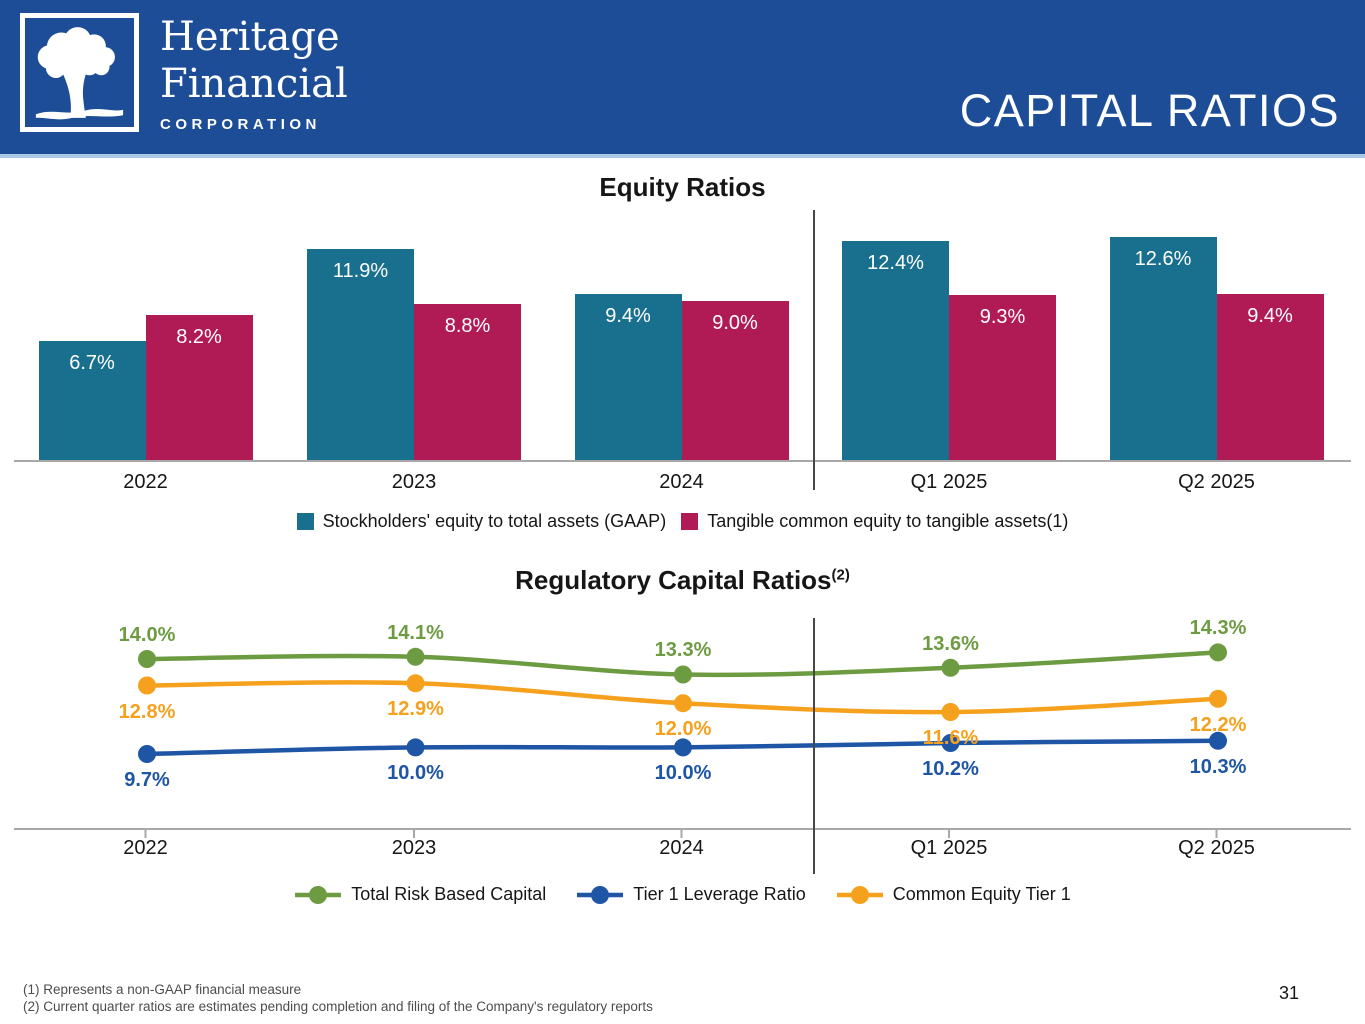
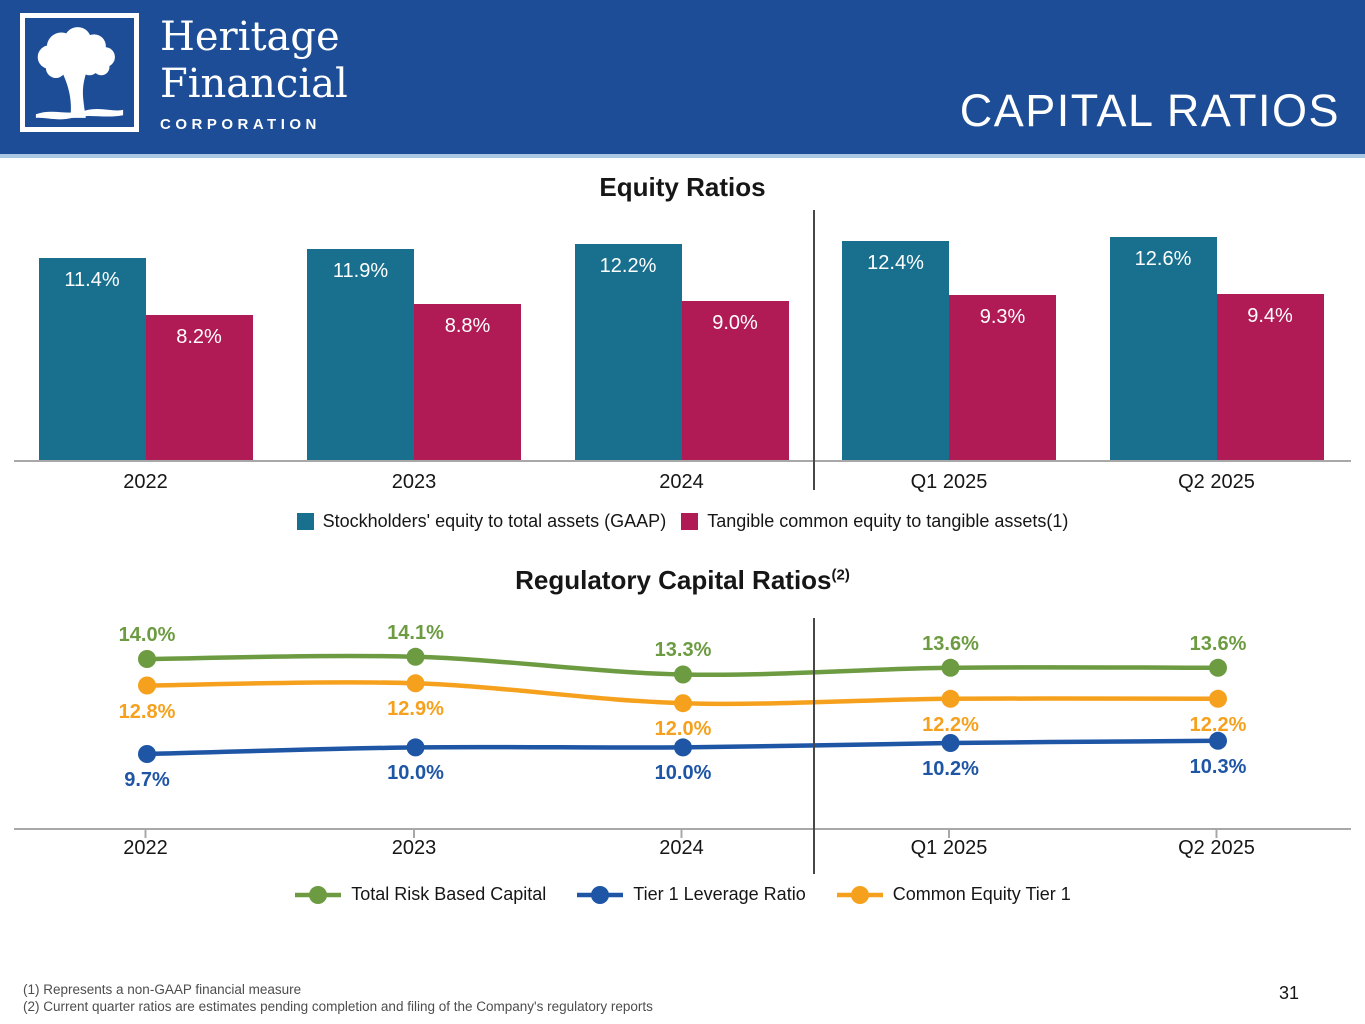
Equity Ratios/Stockholders' equity to total assets (GAAP)/2022: 6.7% -> 11.4%
Equity Ratios/Stockholders' equity to total assets (GAAP)/2024: 9.4% -> 12.2%
Regulatory Capital Ratios/Common Equity Tier 1/Q1 2025: 11.6% -> 12.2%
Regulatory Capital Ratios/Total Risk Based Capital/Q2 2025: 14.3% -> 13.6%
